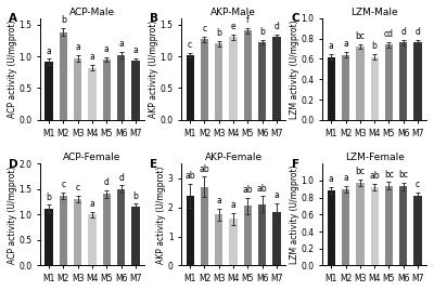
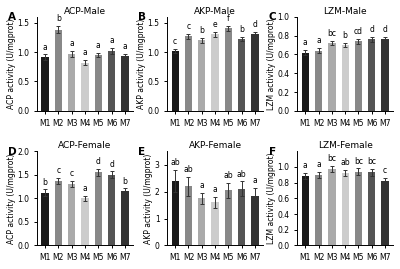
LZM-Male/M4: 0.62 -> 0.70
ACP-Female/M5: 1.40 -> 1.55
AKP-Female/M2: 2.70 -> 2.20
